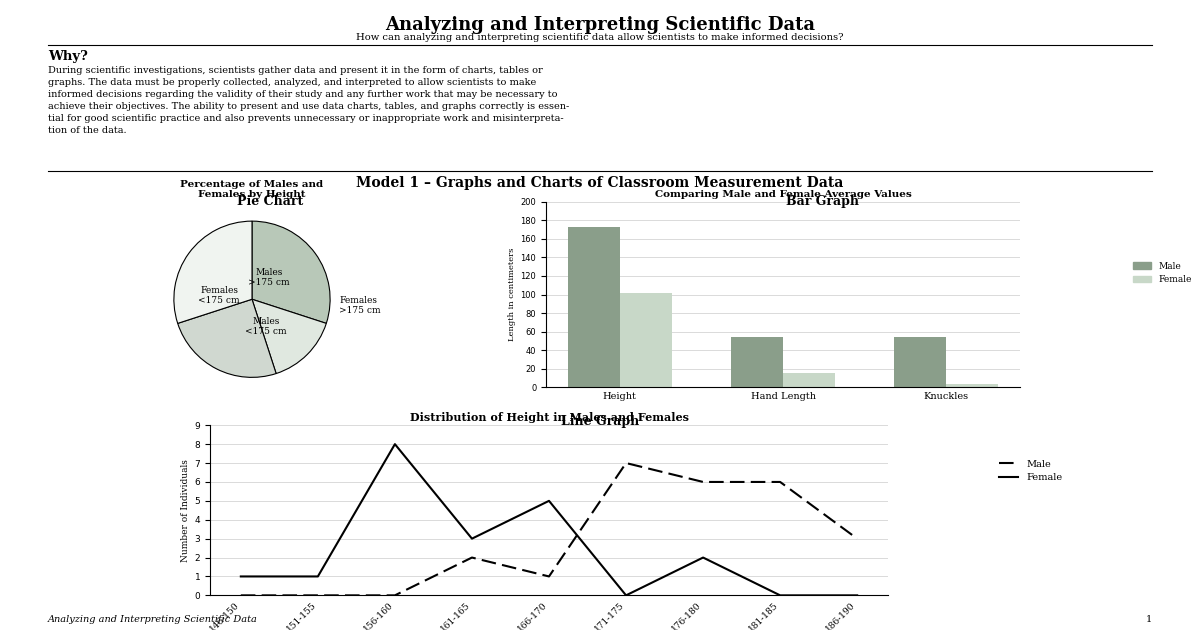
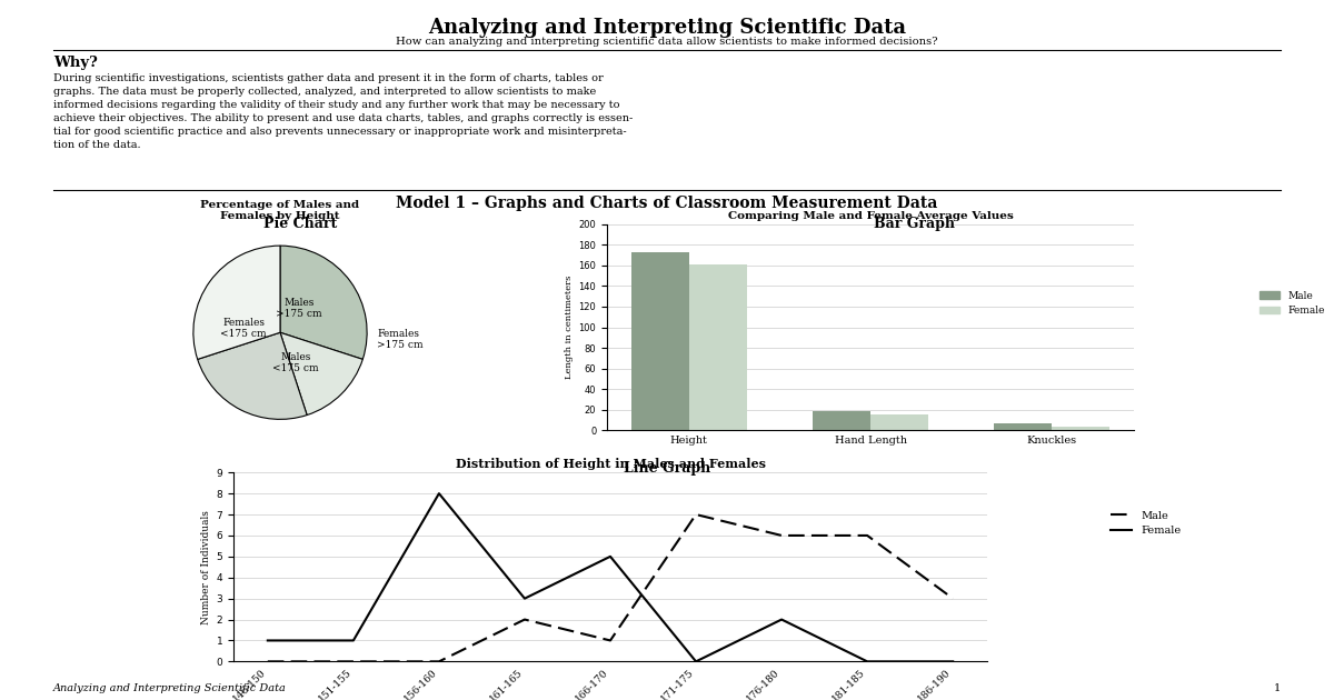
Comparing Male and Female Average Values/Female/Height: 102 -> 161
Comparing Male and Female Average Values/Male/Hand Length: 54 -> 19
Comparing Male and Female Average Values/Male/Knuckles: 54 -> 7
